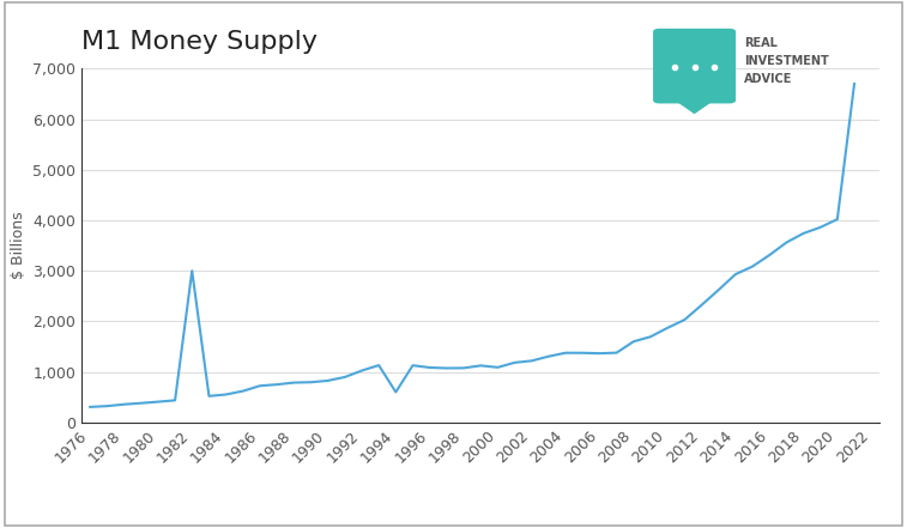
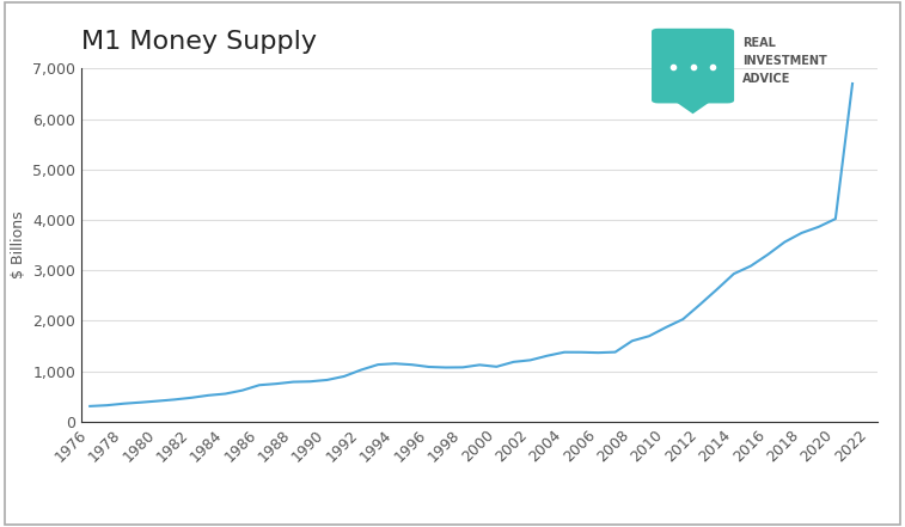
1982: 3,000 -> 470
1994: 600 -> 1,150
